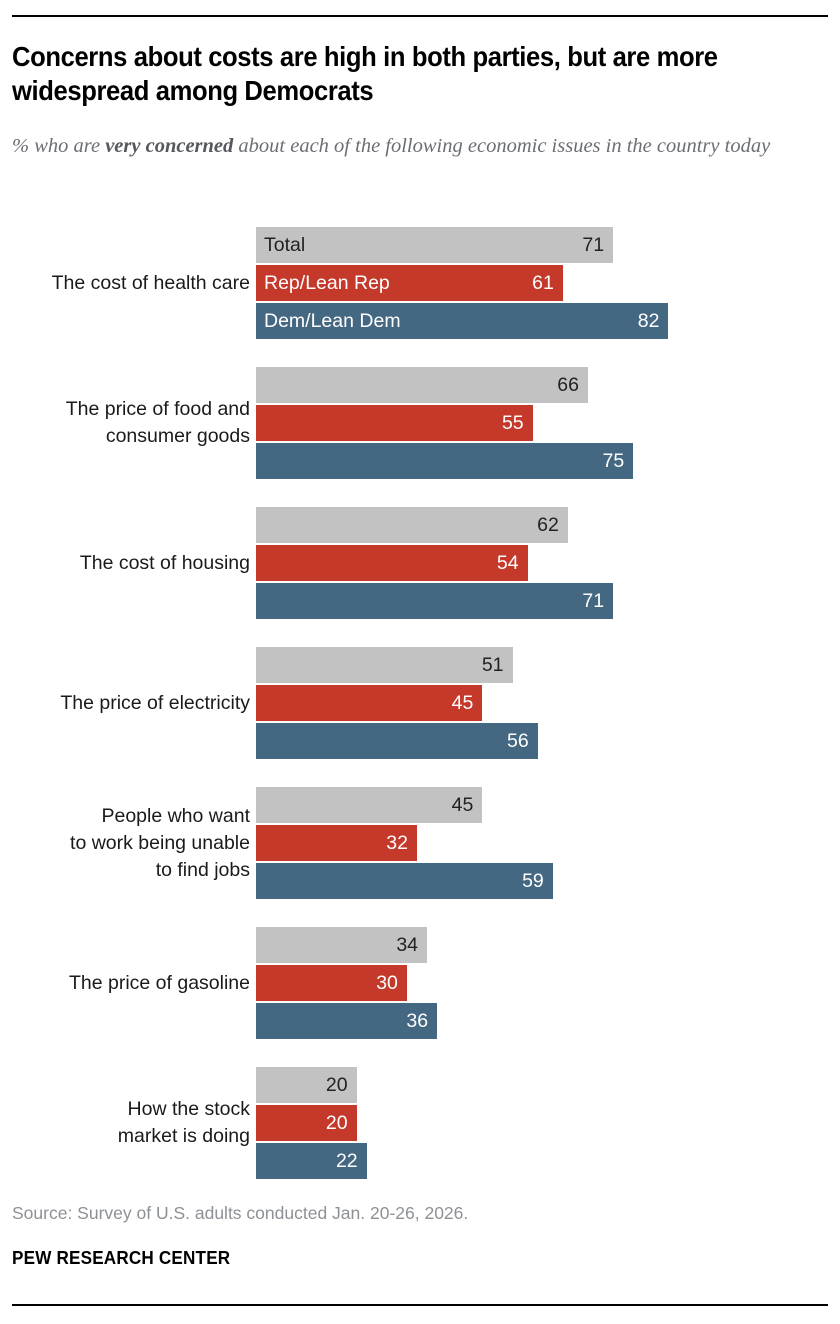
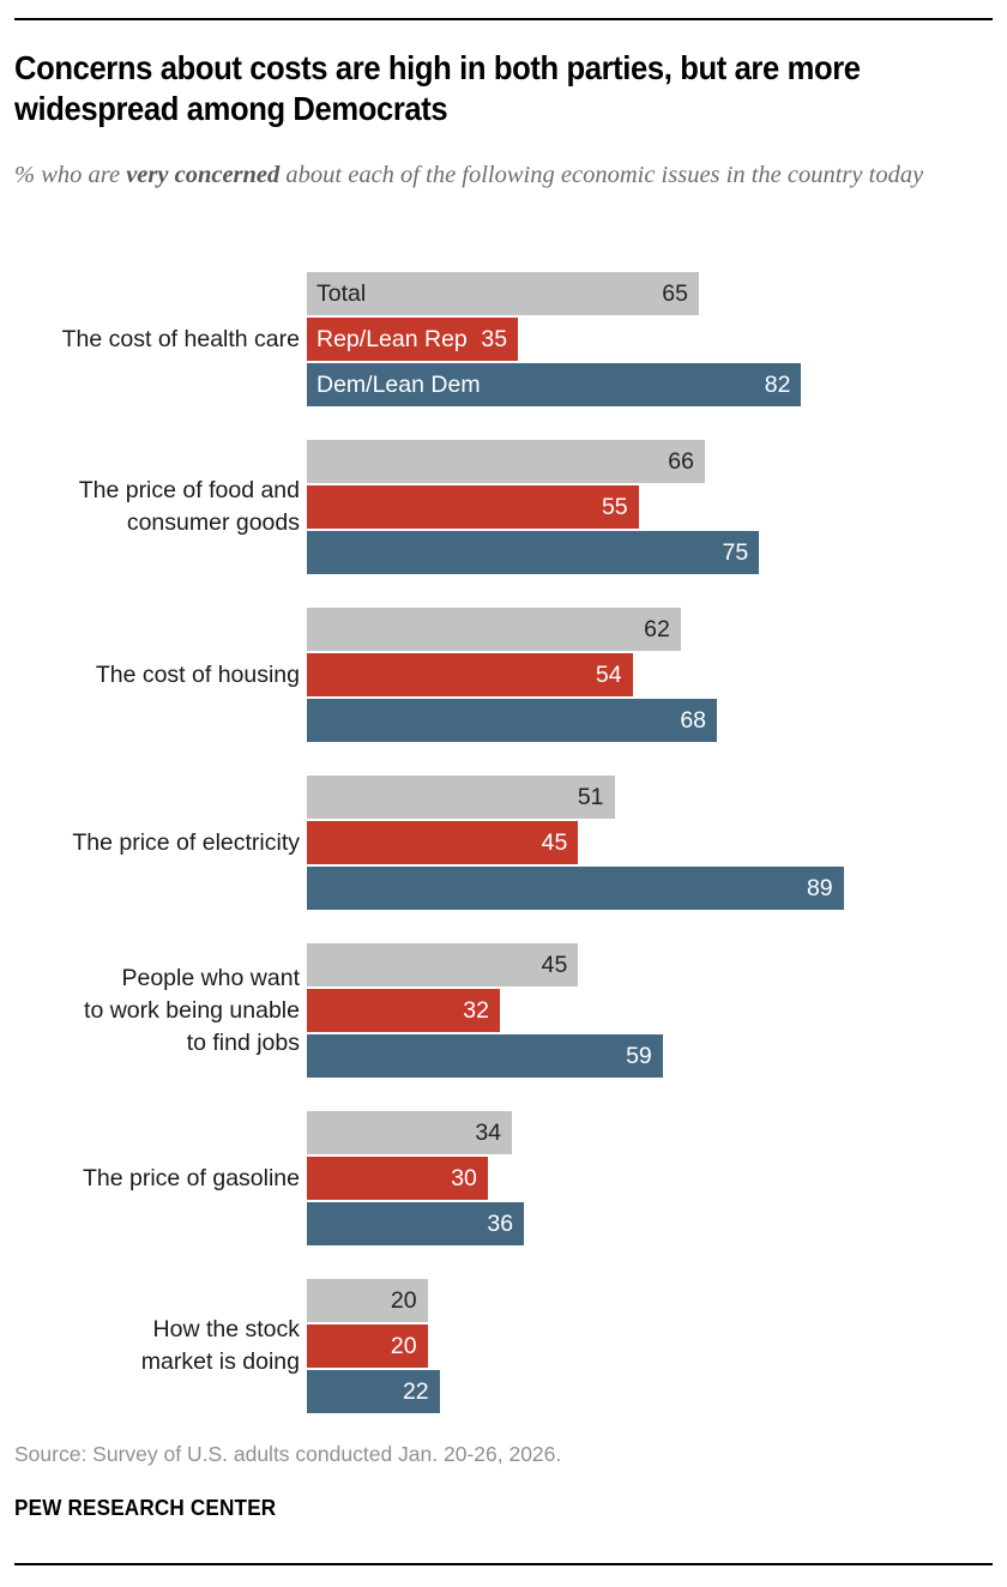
Total/The cost of health care: 71 -> 65
Rep/Lean Rep/The cost of health care: 61 -> 35
Dem/Lean Dem/The cost of housing: 71 -> 68
Dem/Lean Dem/The price of electricity: 56 -> 89
